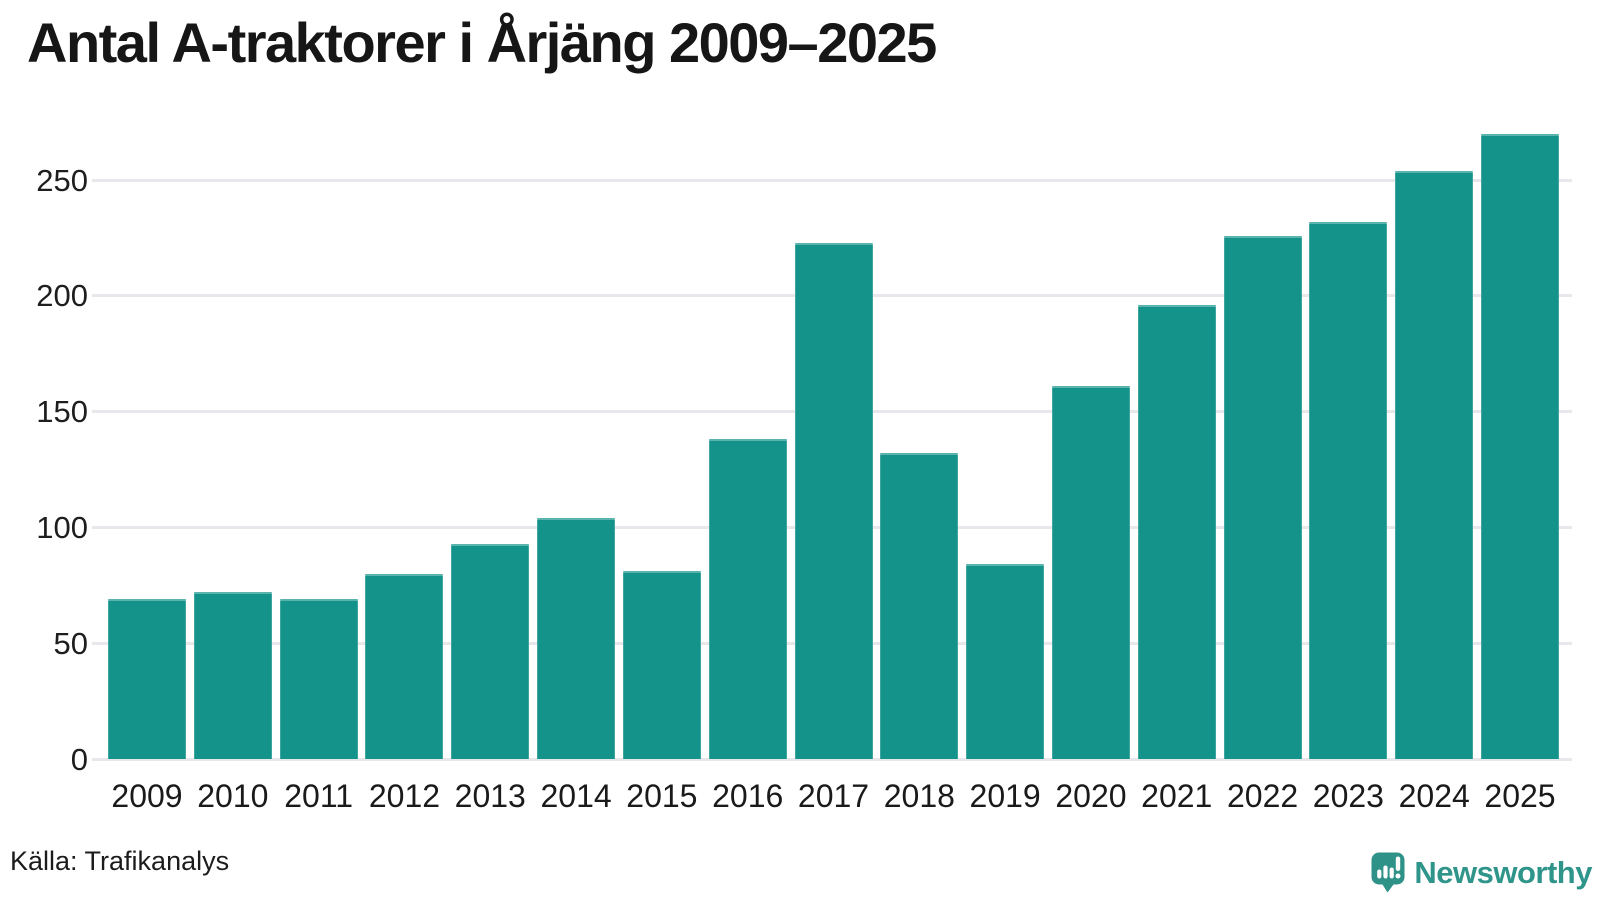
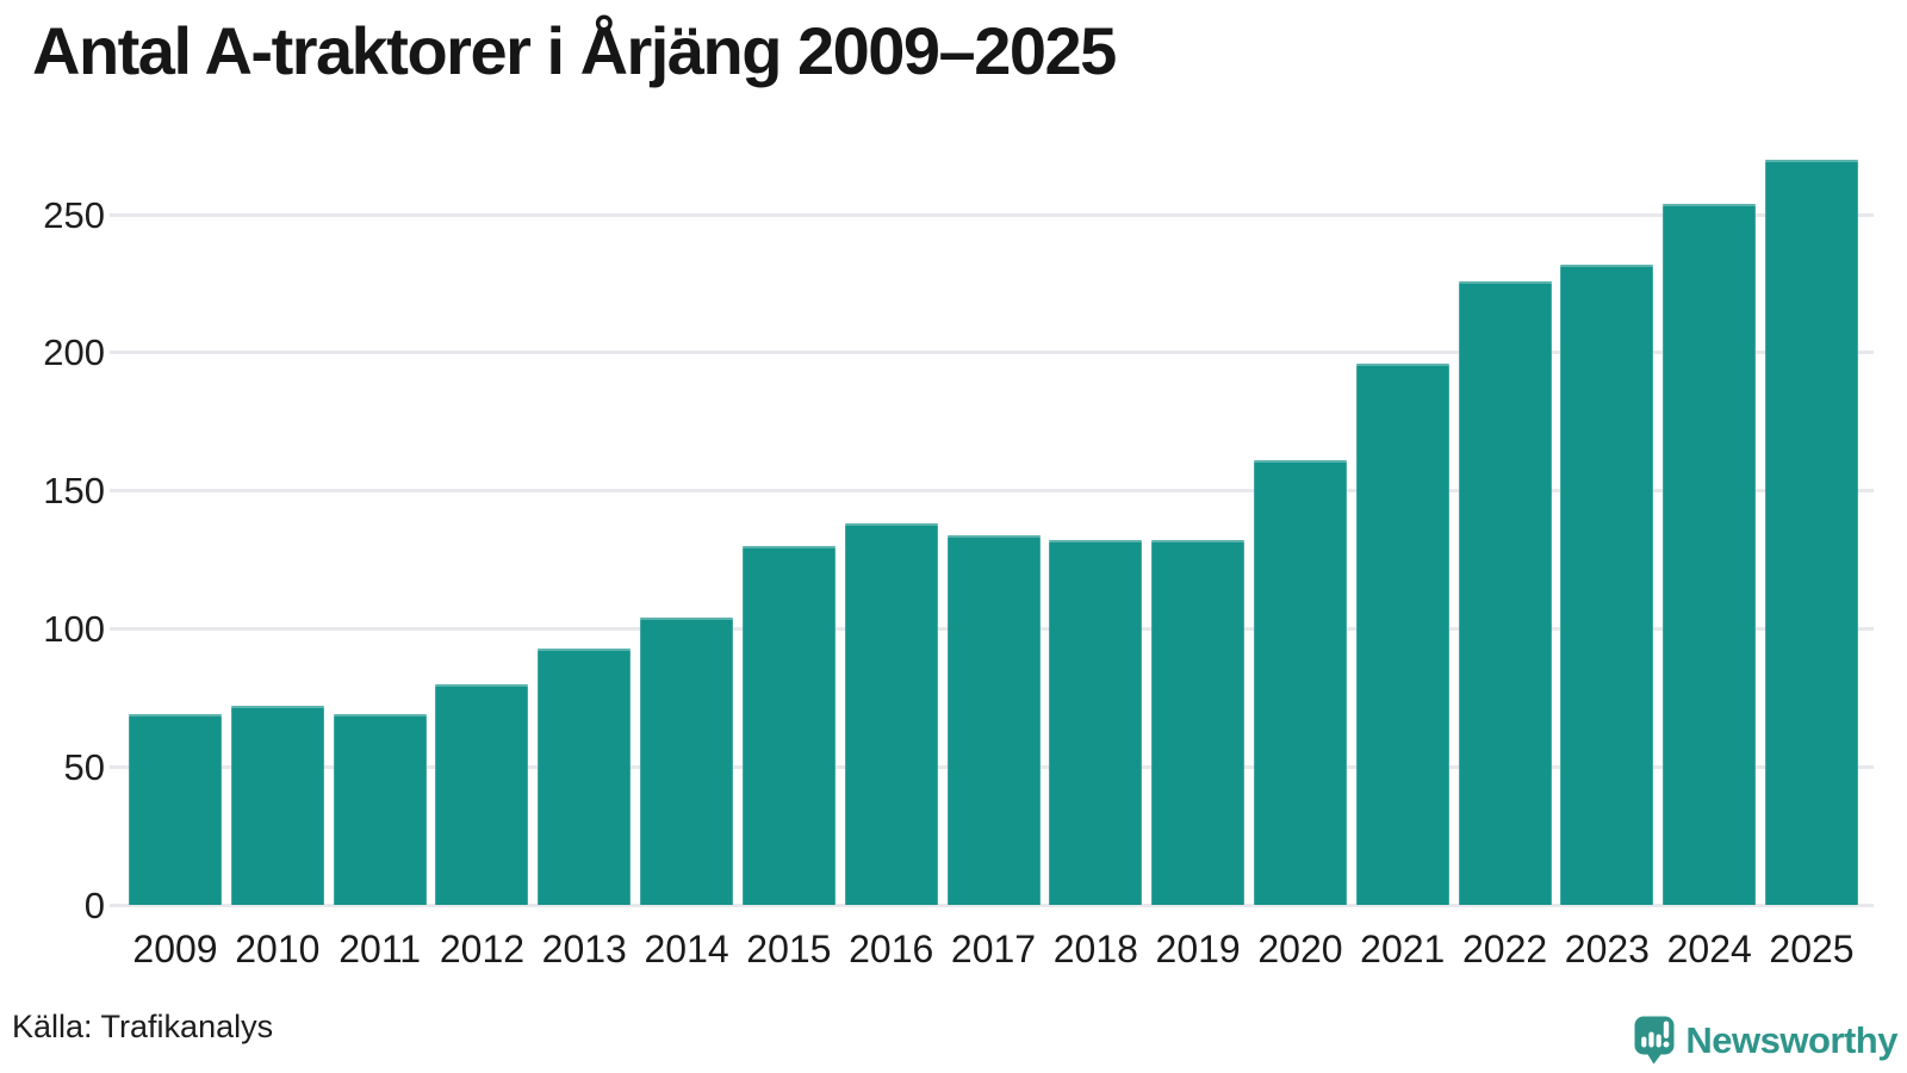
2015: 81 -> 130
2017: 223 -> 134
2019: 84 -> 132
